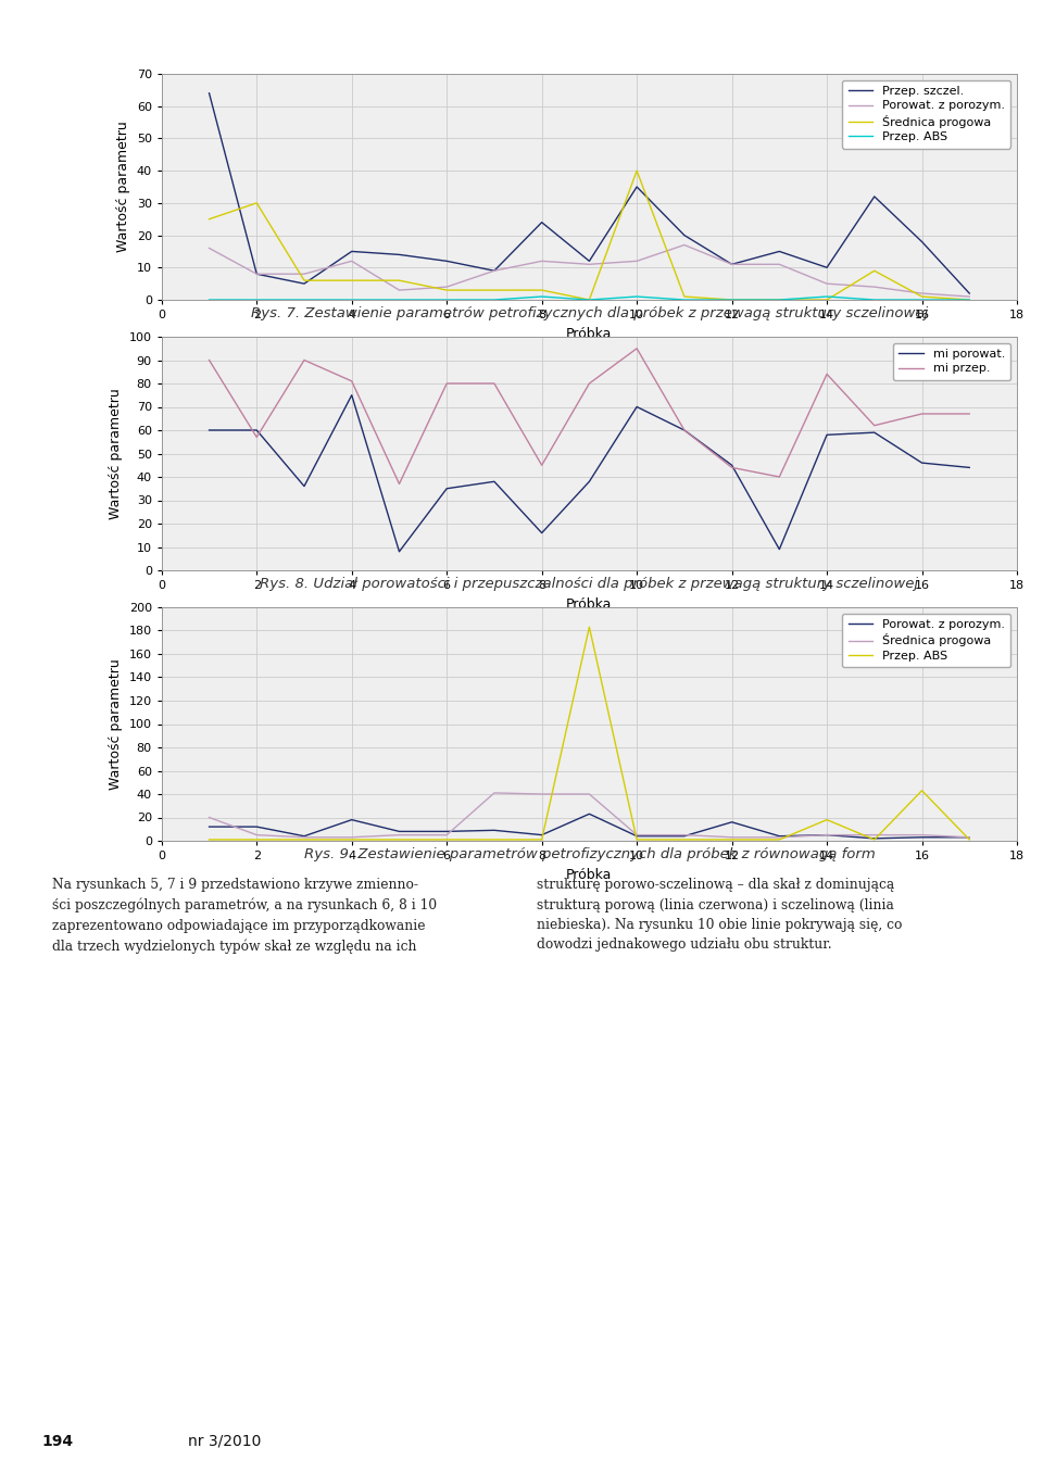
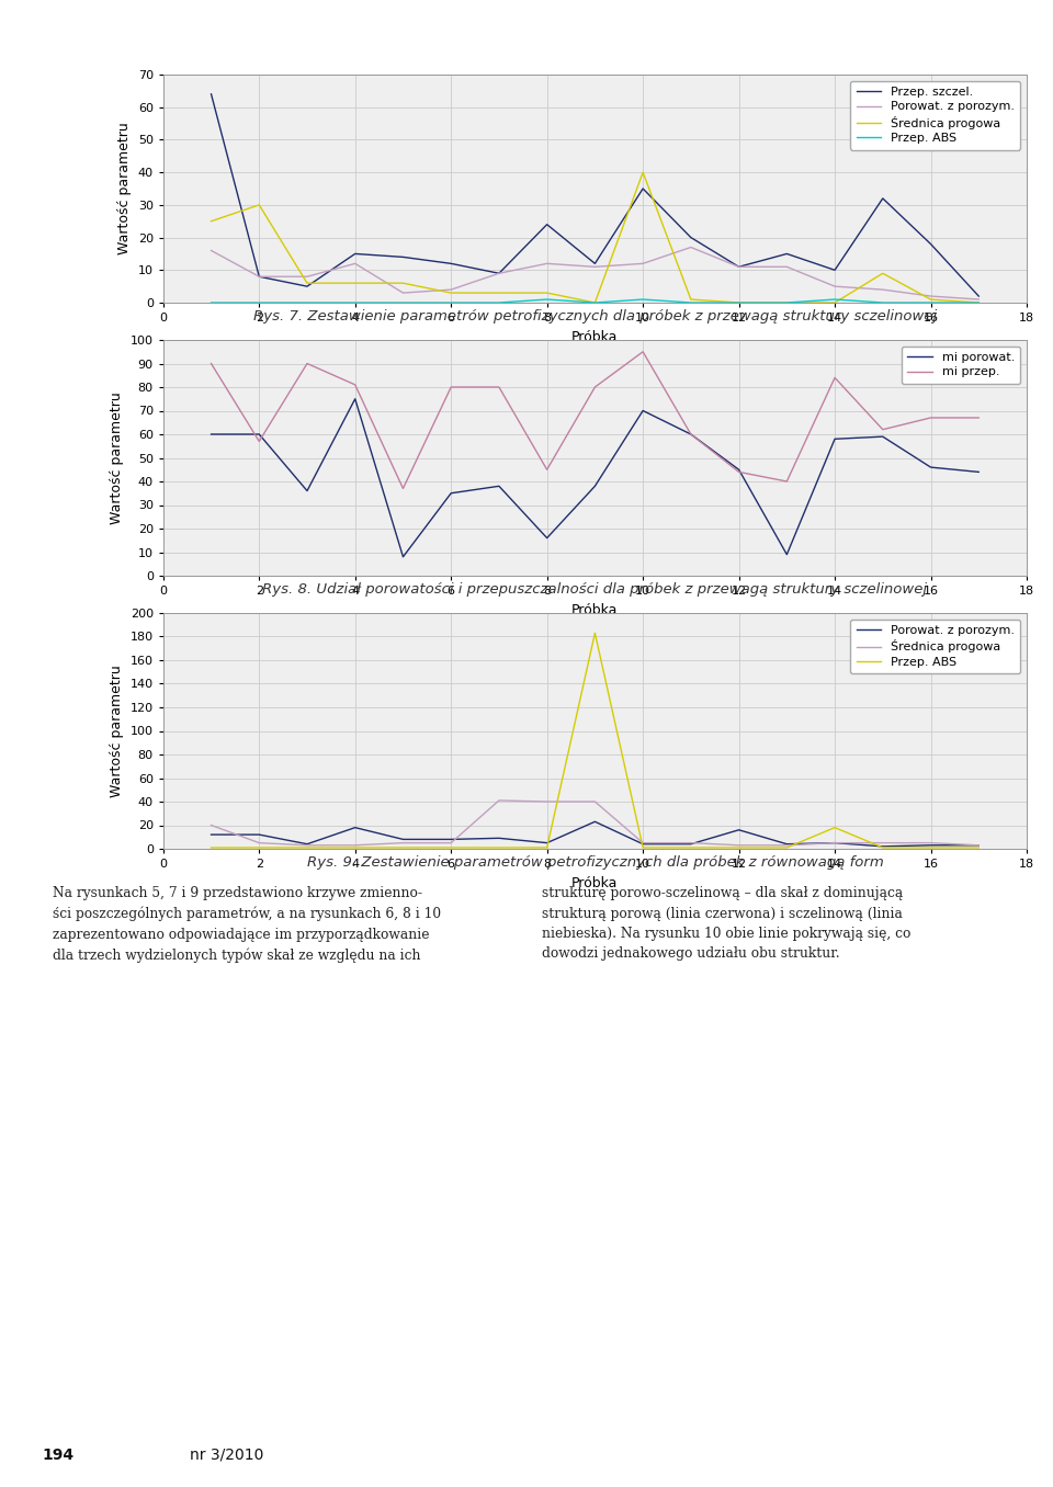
Przep. ABS/16: 43 -> 1
